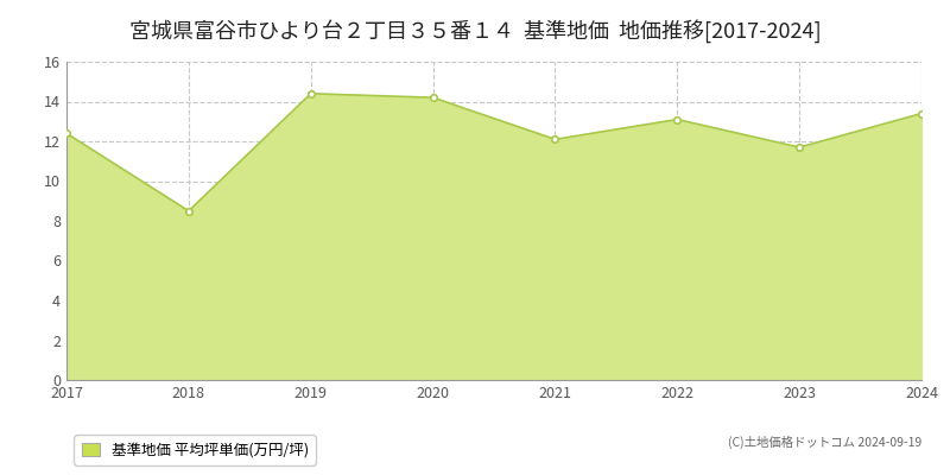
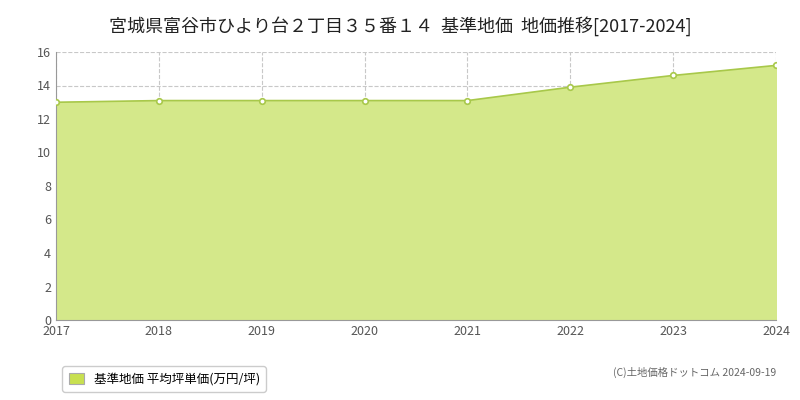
2017: 12.4 -> 13.0
2018: 8.5 -> 13.1
2019: 14.4 -> 13.1
2020: 14.2 -> 13.1
2021: 12.1 -> 13.1
2022: 13.1 -> 13.9
2023: 11.7 -> 14.6
2024: 13.4 -> 15.2
